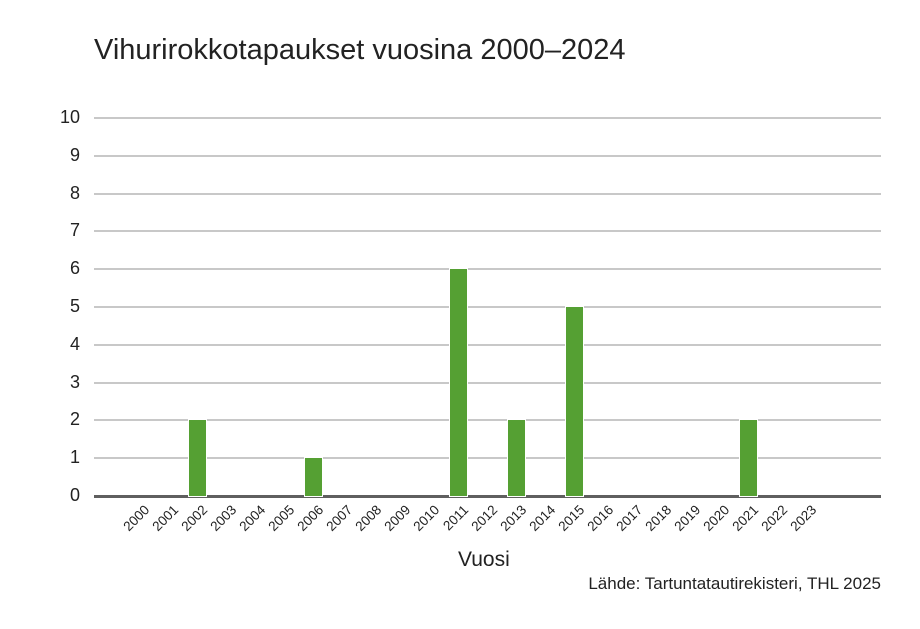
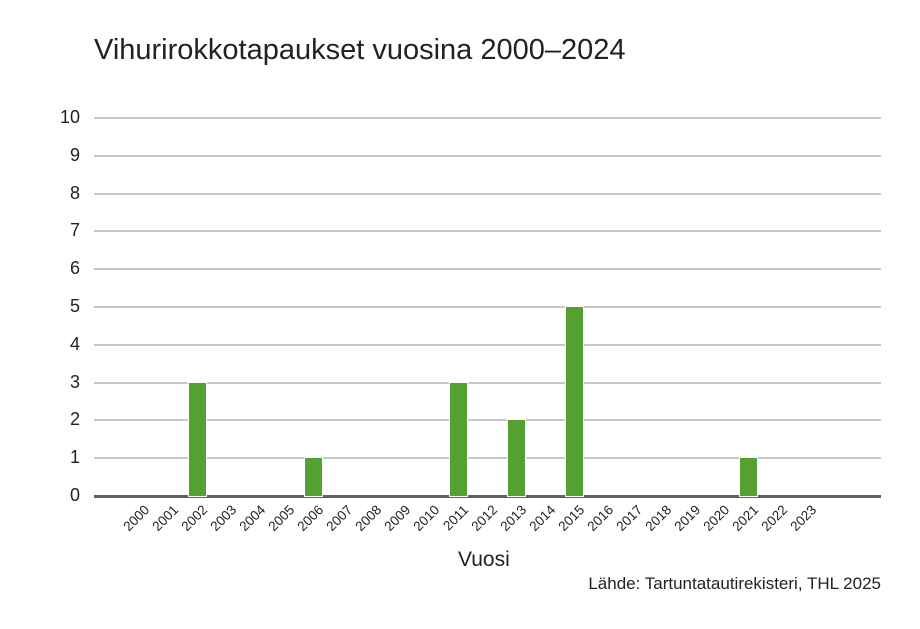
2002: 2 -> 3
2011: 6 -> 3
2021: 2 -> 1
